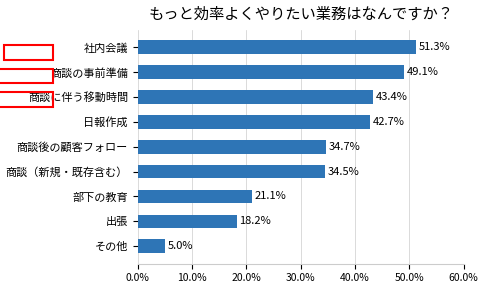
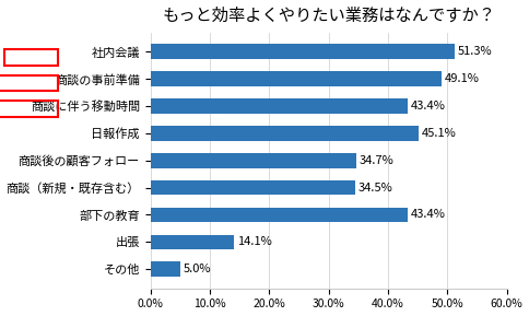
日報作成: 42.7% -> 45.1%
部下の教育: 21.1% -> 43.4%
出張: 18.2% -> 14.1%
